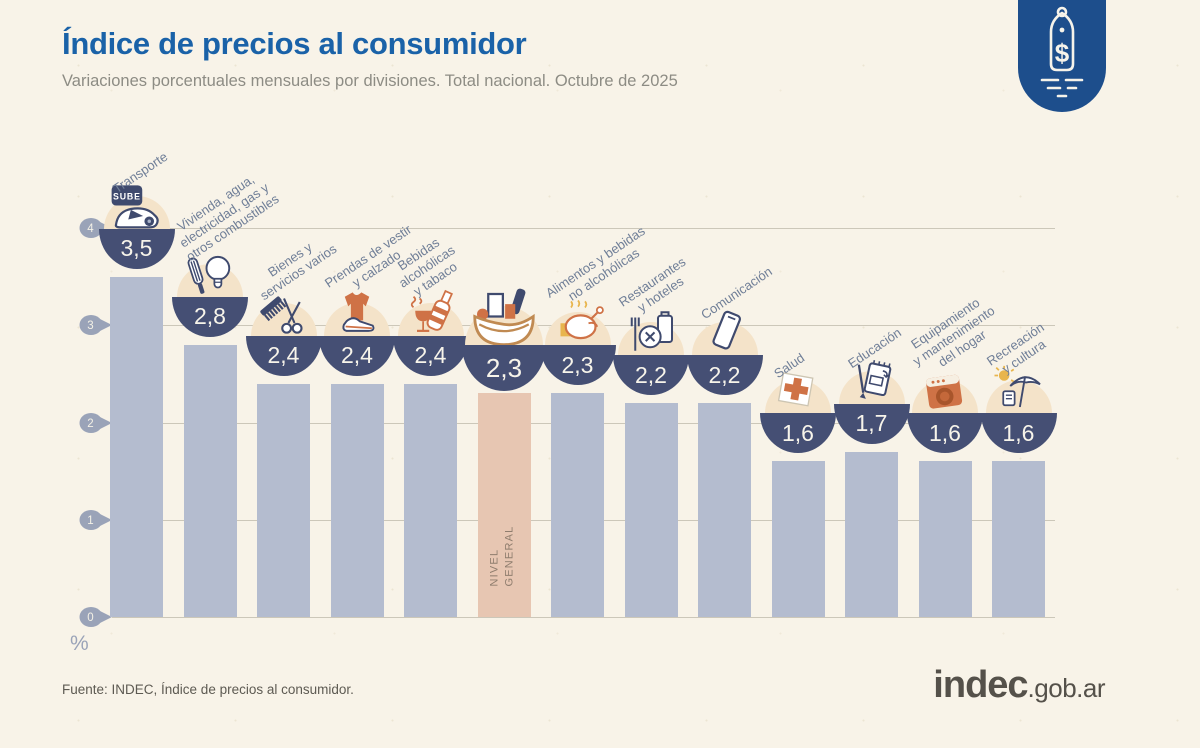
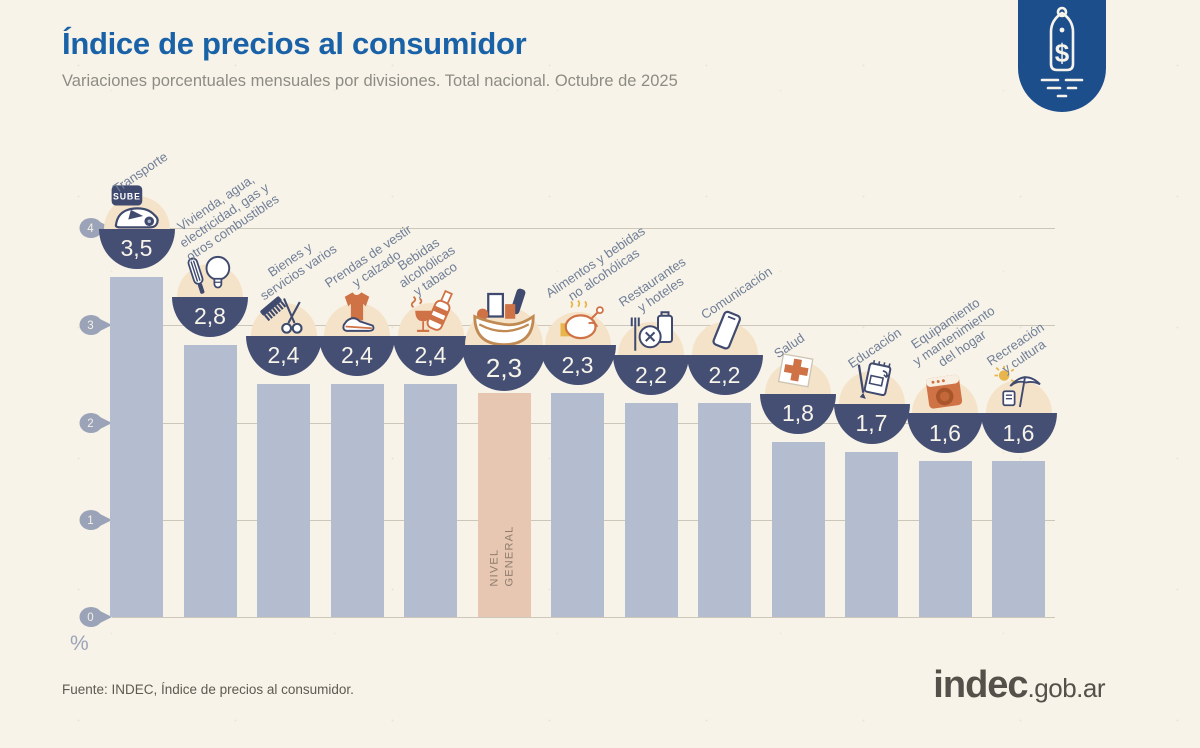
Salud: 1,6 -> 1,8
